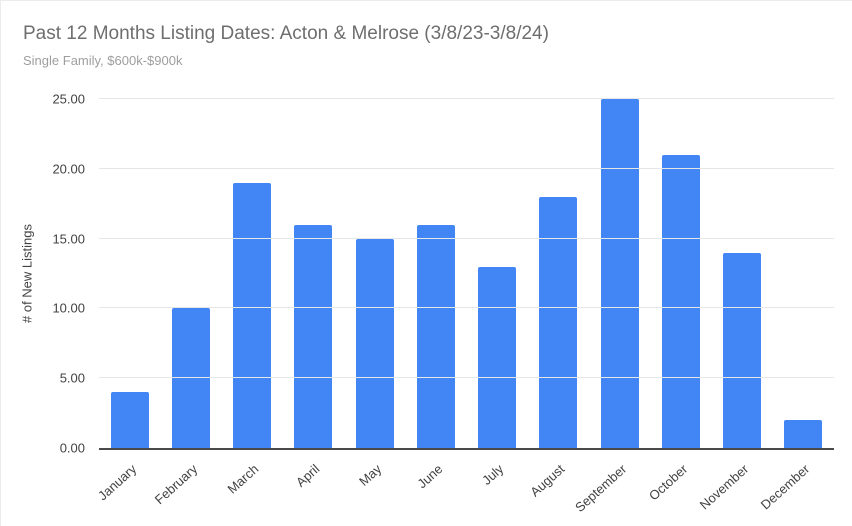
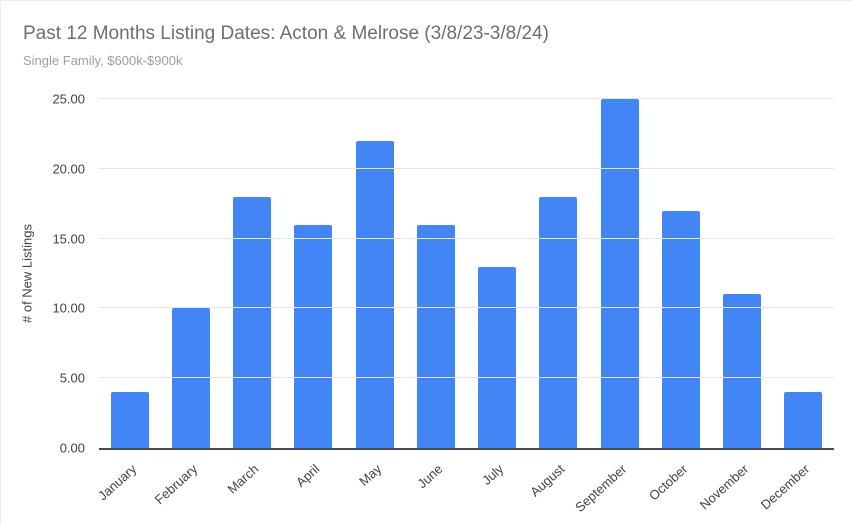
March: 19 -> 18
May: 15 -> 22
October: 21 -> 17
November: 14 -> 11
December: 2 -> 4
